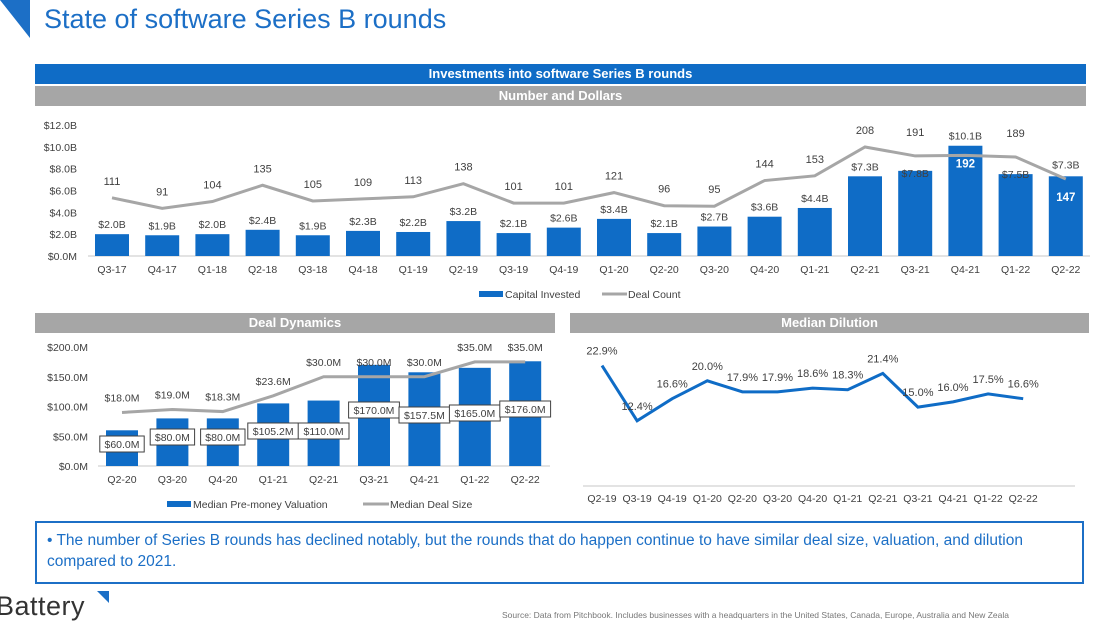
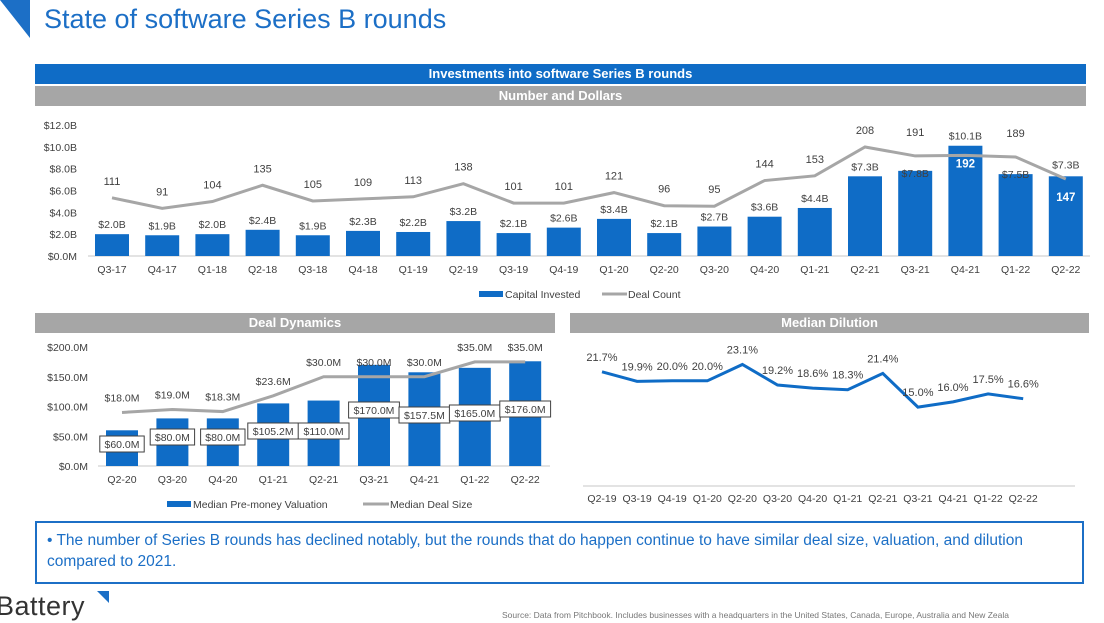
Median Dilution/Q2-19: 22.9% -> 21.7%
Median Dilution/Q3-19: 12.4% -> 19.9%
Median Dilution/Q4-19: 16.6% -> 20.0%
Median Dilution/Q2-20: 17.9% -> 23.1%
Median Dilution/Q3-20: 17.9% -> 19.2%
